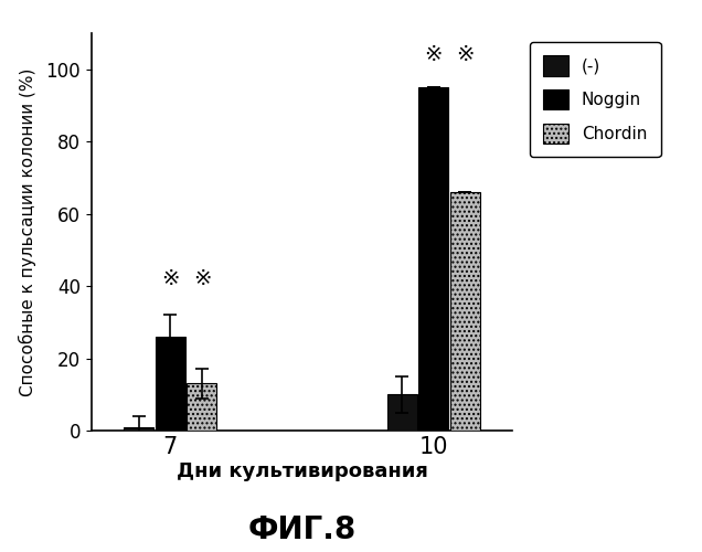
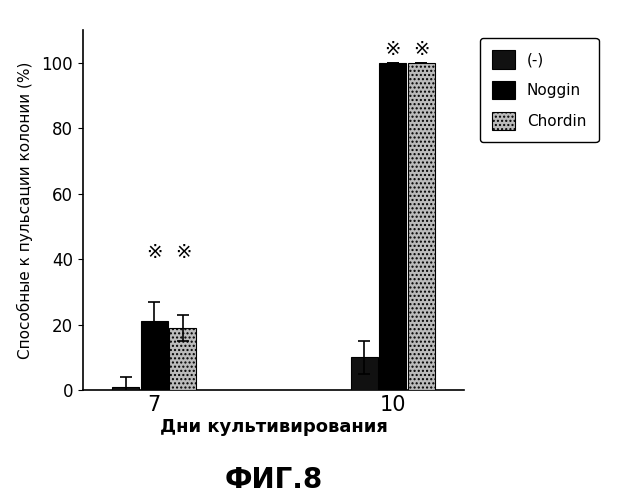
Noggin/7: 26 -> 21
Chordin/7: 13 -> 19
Noggin/10: 95 -> 100
Chordin/10: 66 -> 100
